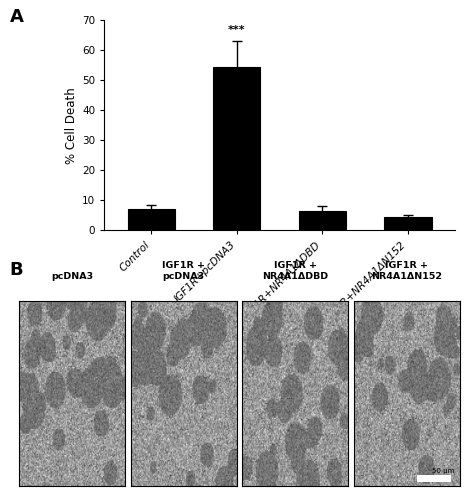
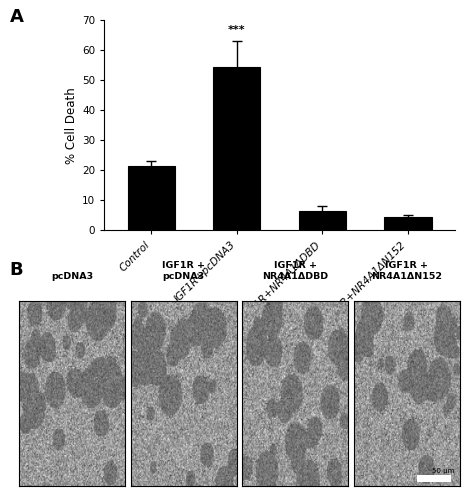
Control: 7.0 -> 21.5
